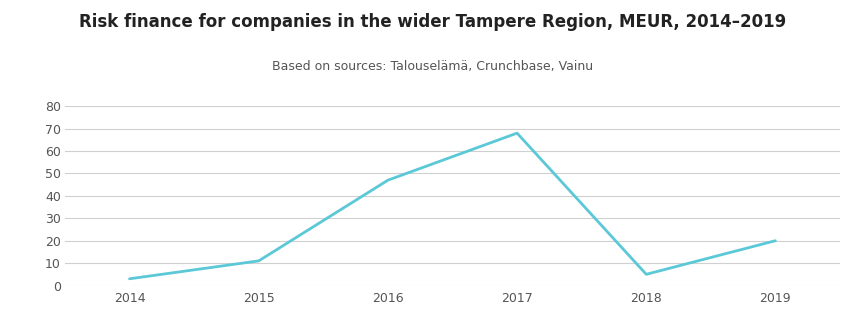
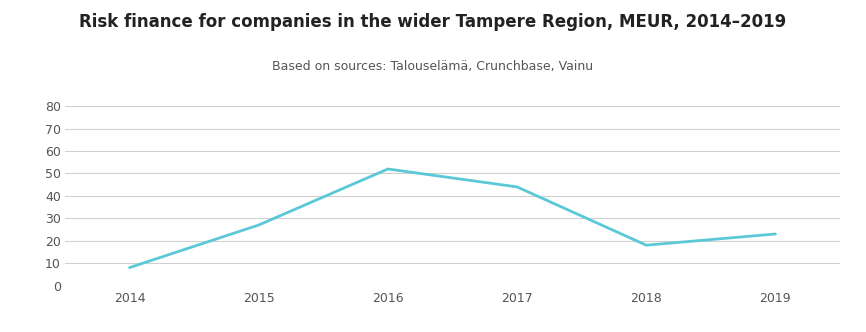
2014: 3 -> 8
2015: 11 -> 27
2016: 47 -> 52
2017: 68 -> 44
2018: 5 -> 18
2019: 20 -> 23
